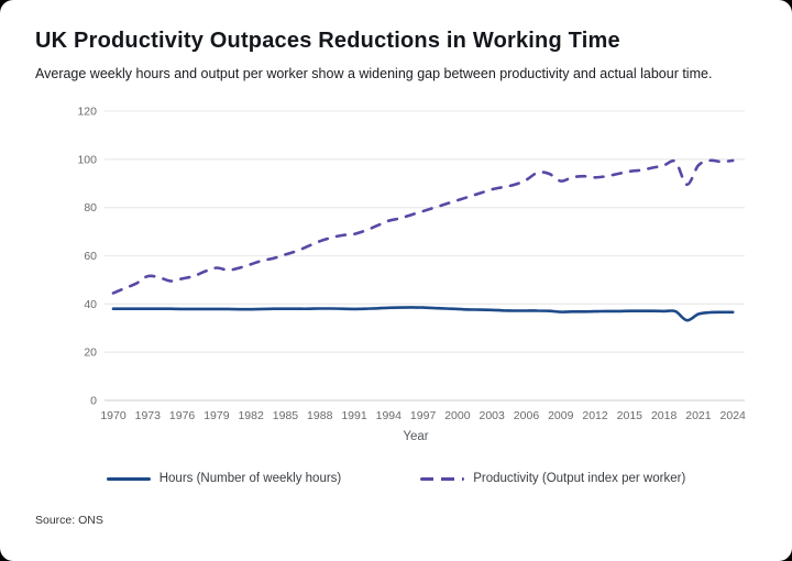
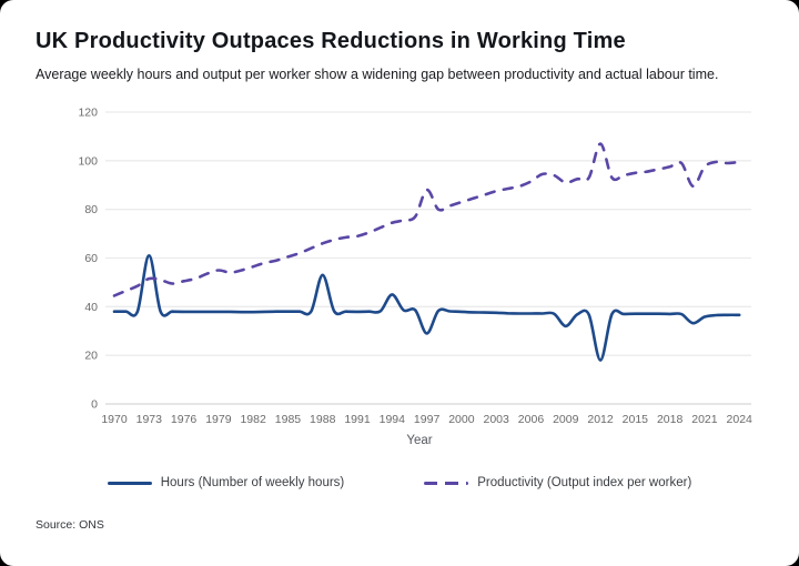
Hours (Number of weekly hours)/1973: 38 -> 61
Hours (Number of weekly hours)/1988: 38 -> 53
Hours (Number of weekly hours)/1994: 38 -> 45
Hours (Number of weekly hours)/1997: 38 -> 29
Productivity (Output index per worker)/1997: 78 -> 88
Hours (Number of weekly hours)/2009: 37 -> 32
Hours (Number of weekly hours)/2012: 37 -> 18
Productivity (Output index per worker)/2012: 92 -> 107
